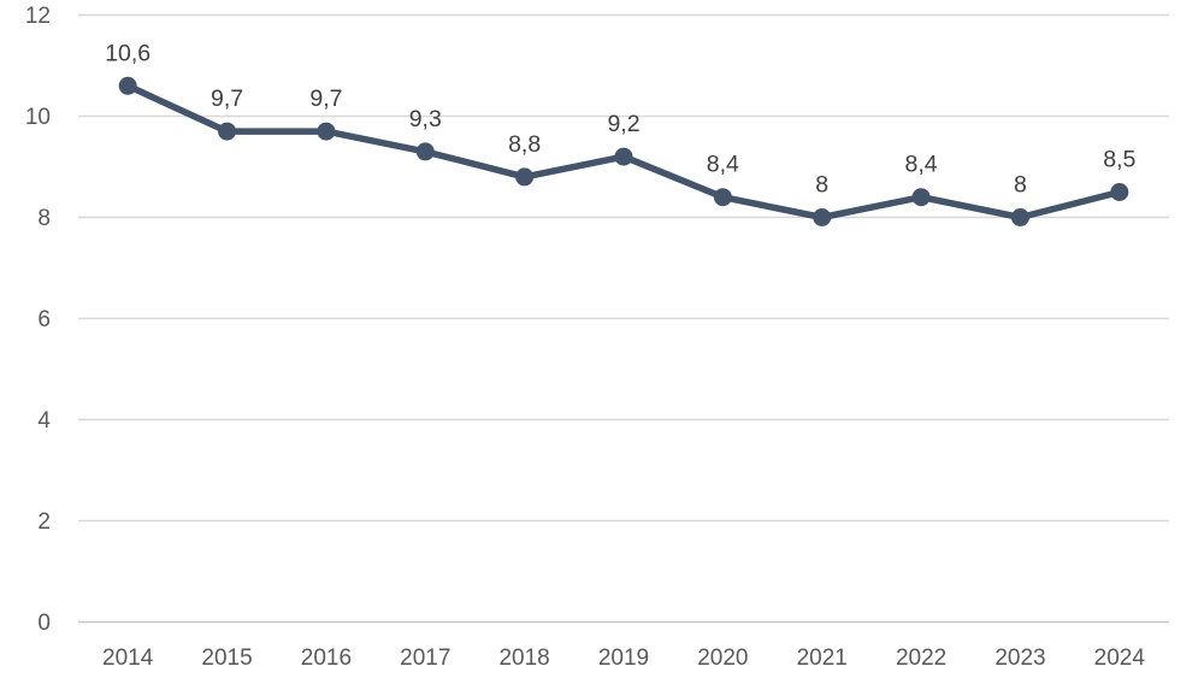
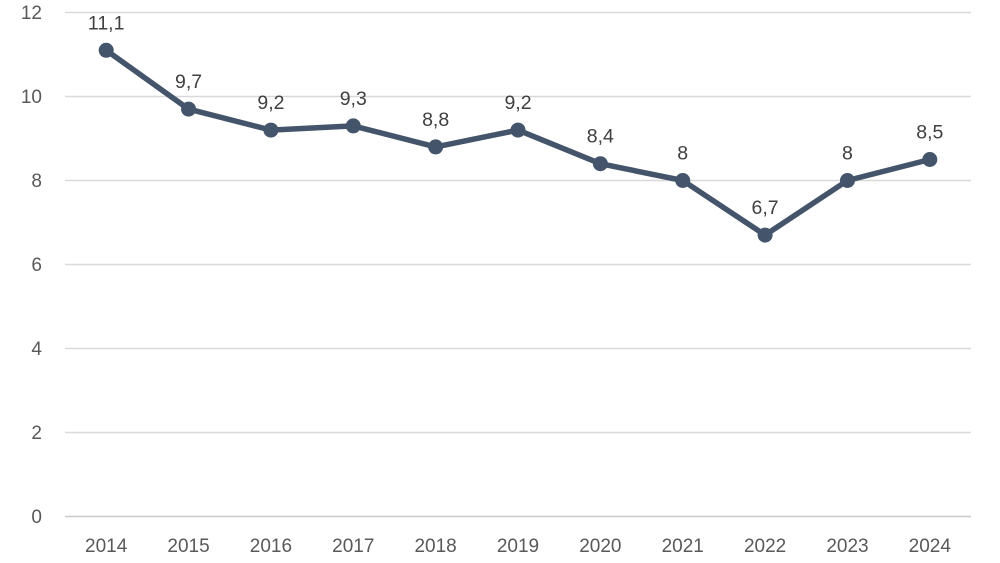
2014: 10,6 -> 11,1
2016: 9,7 -> 9,2
2022: 8,4 -> 6,7
